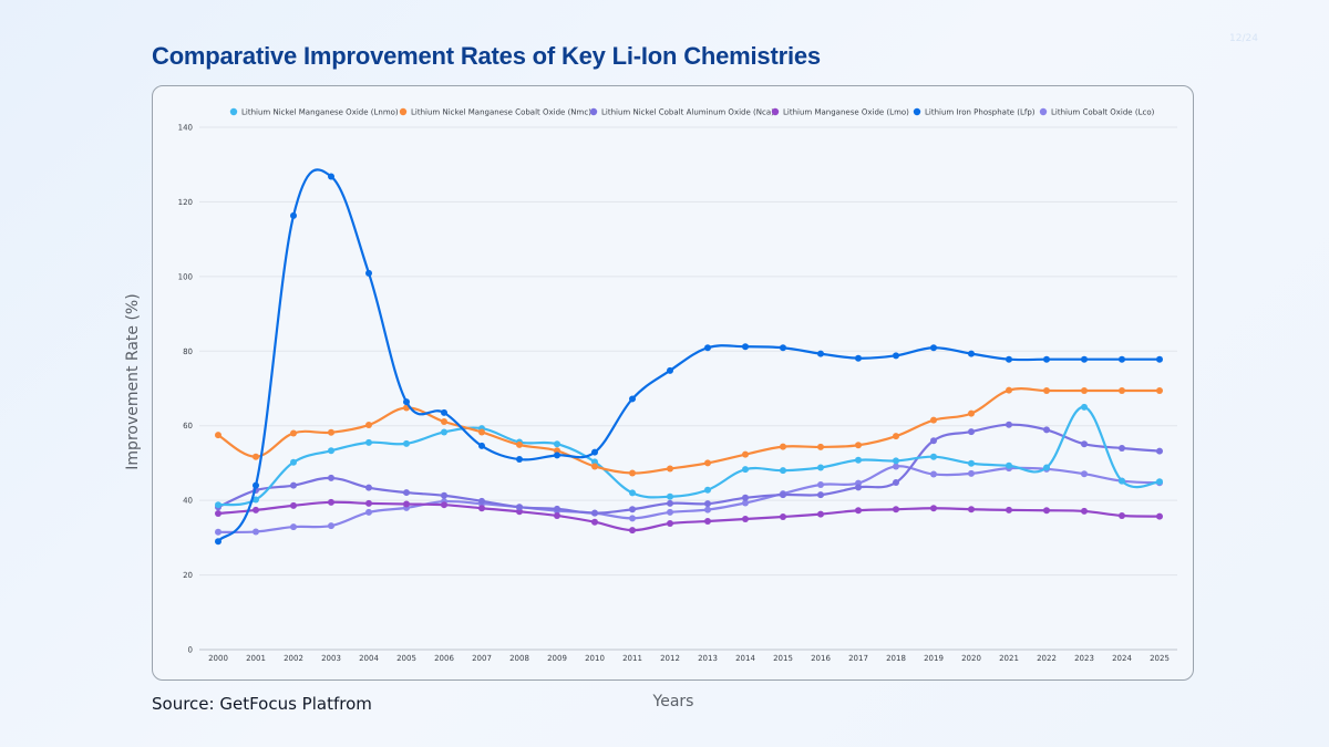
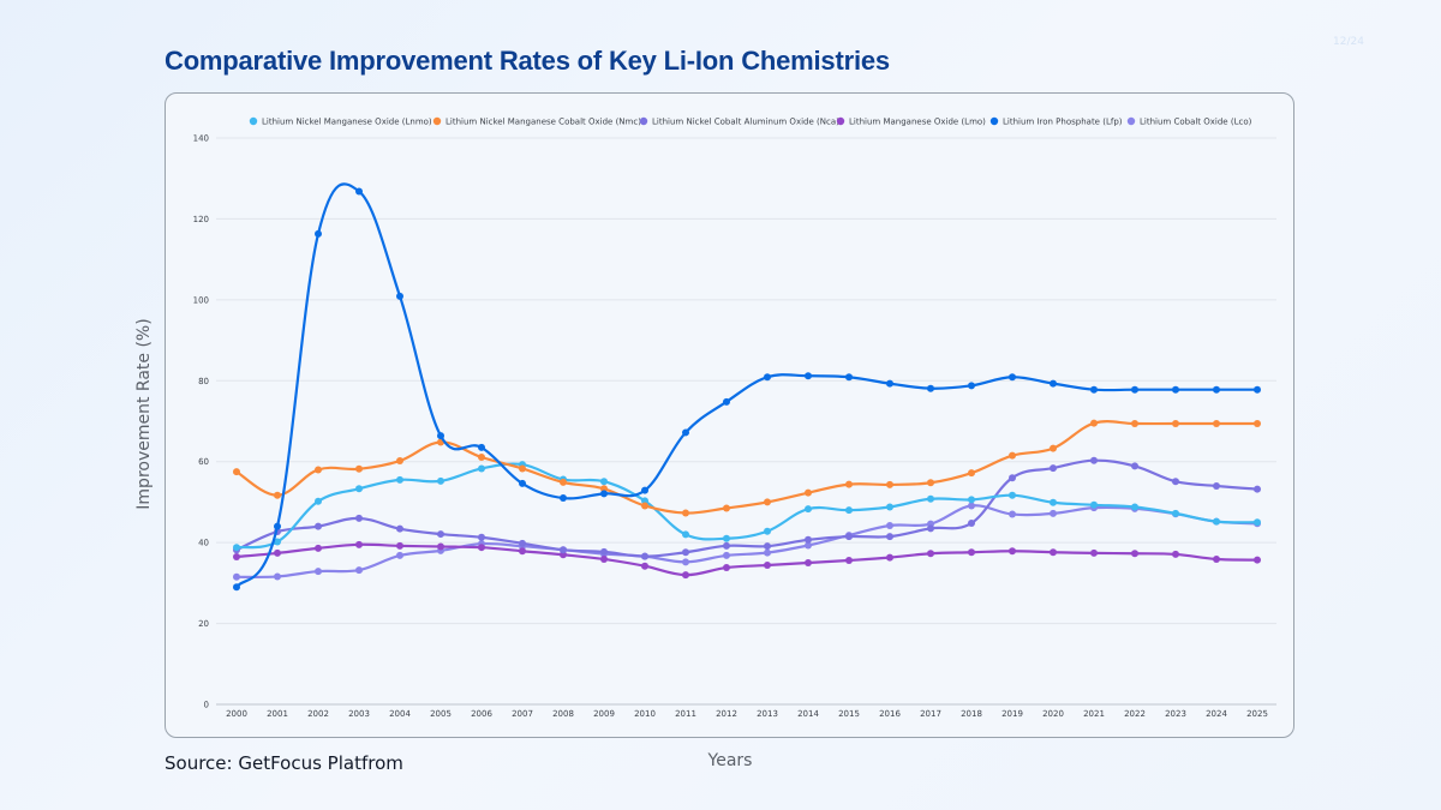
Lithium Nickel Manganese Oxide (Lnmo)/2023: 65 -> 47
